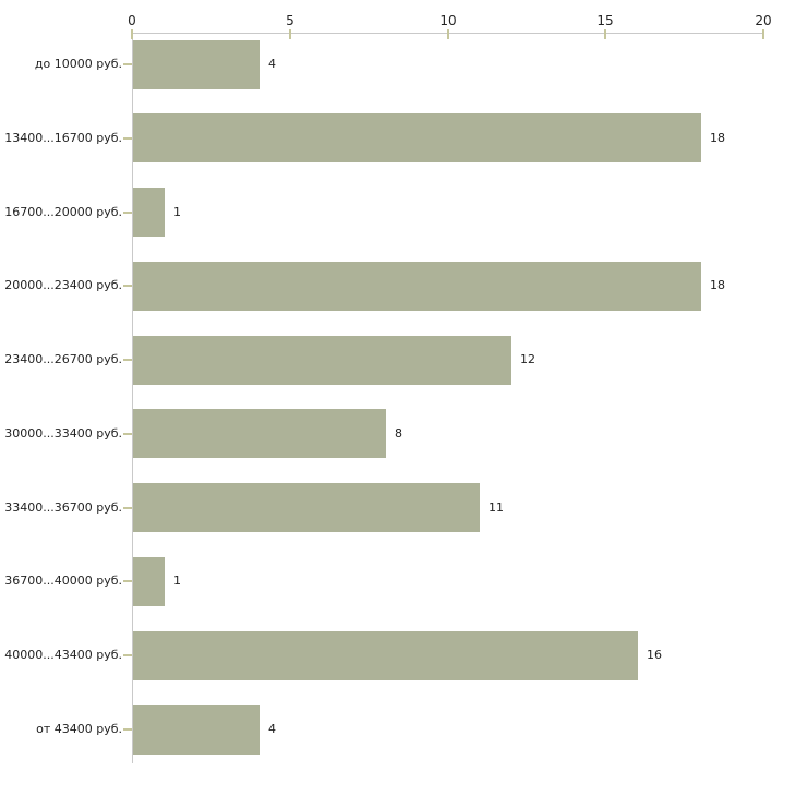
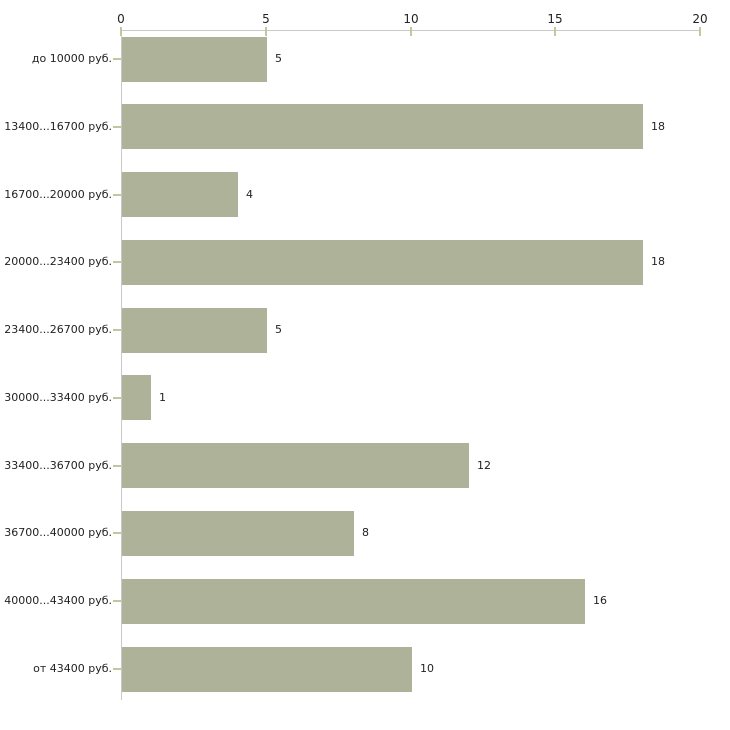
до 10000 руб.: 4 -> 5
16700...20000 руб.: 1 -> 4
23400...26700 руб.: 12 -> 5
30000...33400 руб.: 8 -> 1
33400...36700 руб.: 11 -> 12
36700...40000 руб.: 1 -> 8
от 43400 руб.: 4 -> 10
